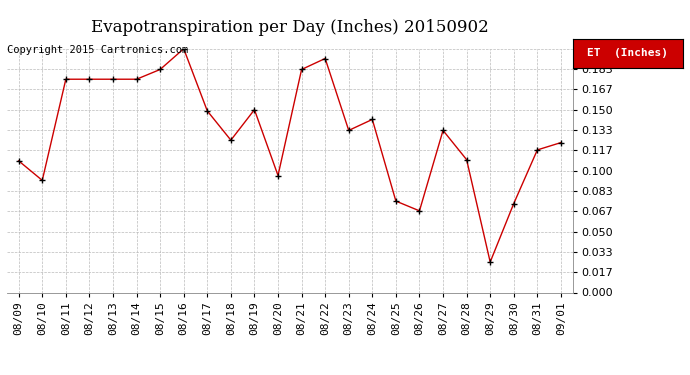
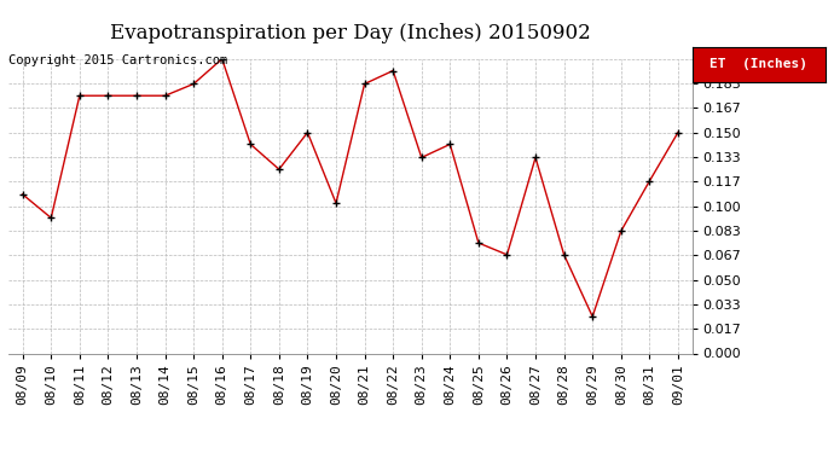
08/17: 0.149 -> 0.142
08/20: 0.096 -> 0.102
08/28: 0.109 -> 0.067
08/30: 0.073 -> 0.083
09/01: 0.123 -> 0.150
